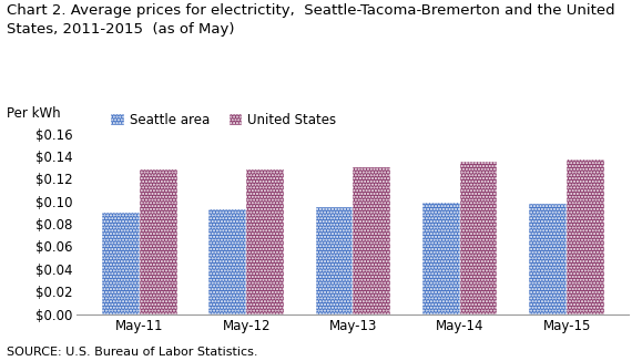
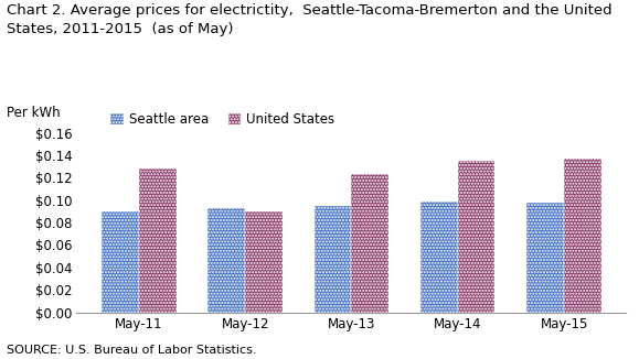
United States/May-12: $0.128 -> $0.090
United States/May-13: $0.130 -> $0.123
